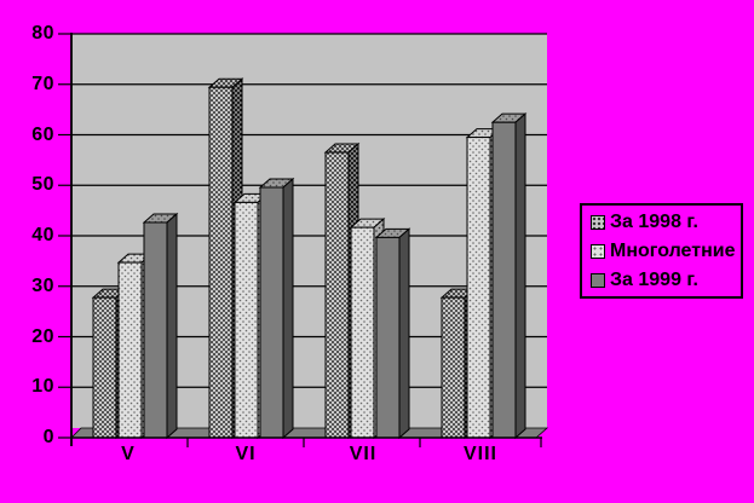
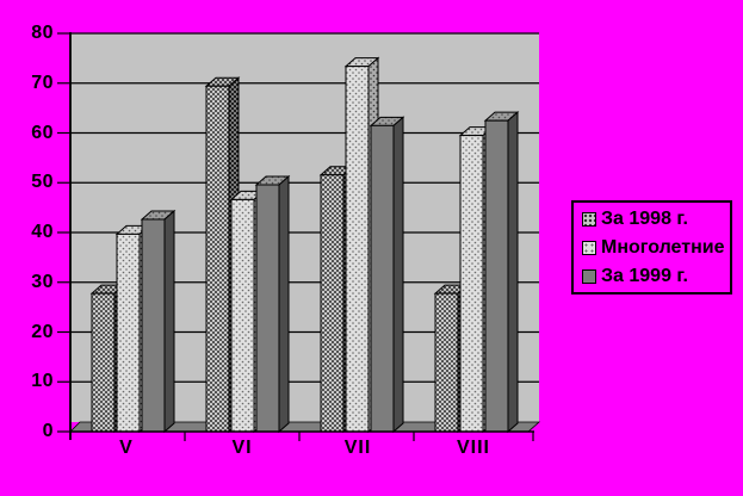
Многолетние/V: 35 -> 40
За 1998 г./VII: 57 -> 52
Многолетние/VII: 42 -> 74
За 1999 г./VII: 40 -> 62
